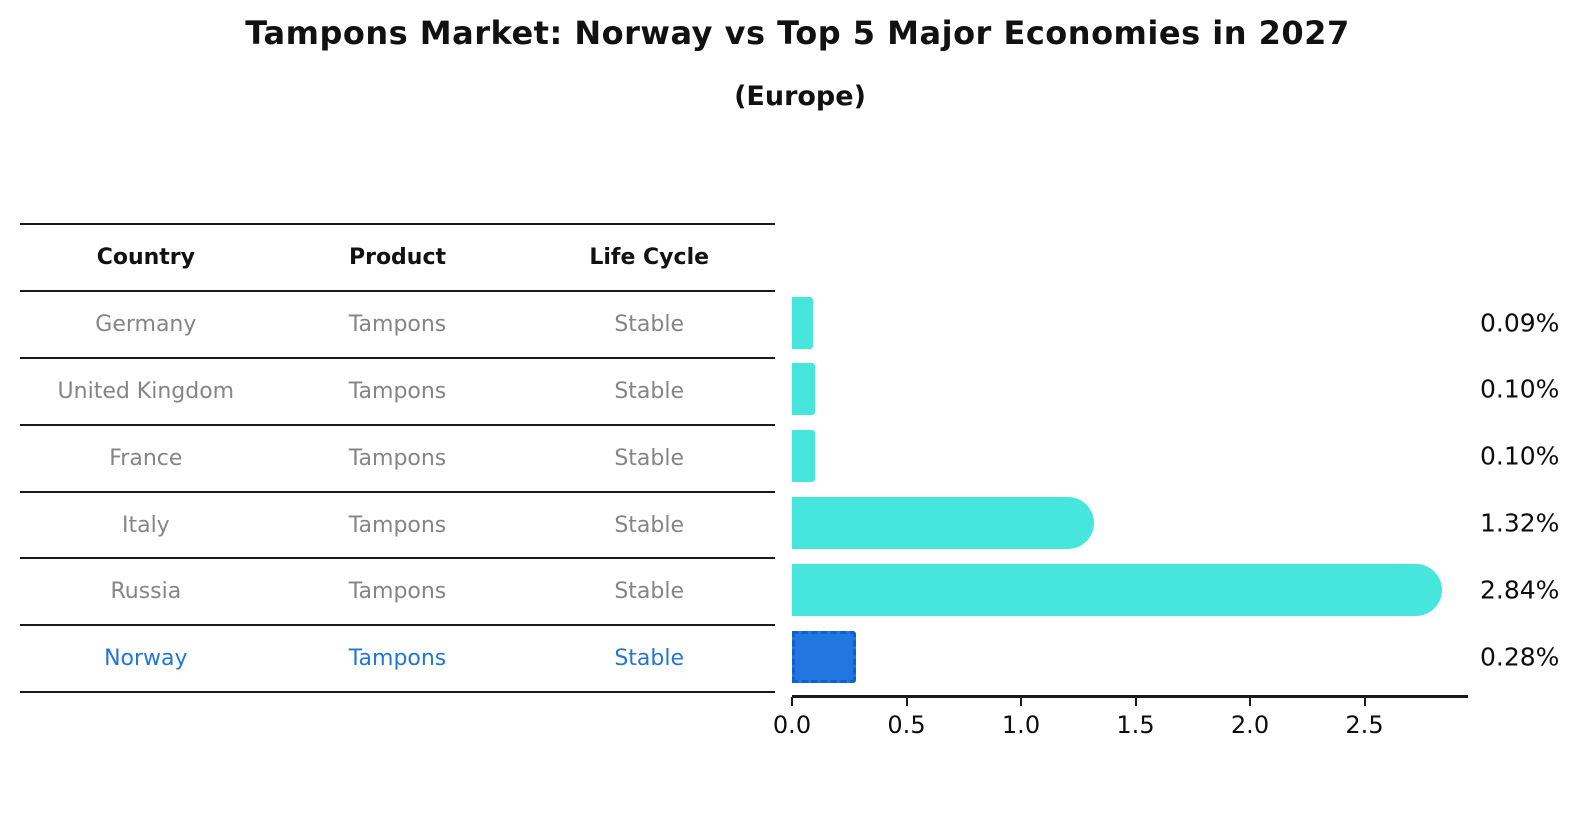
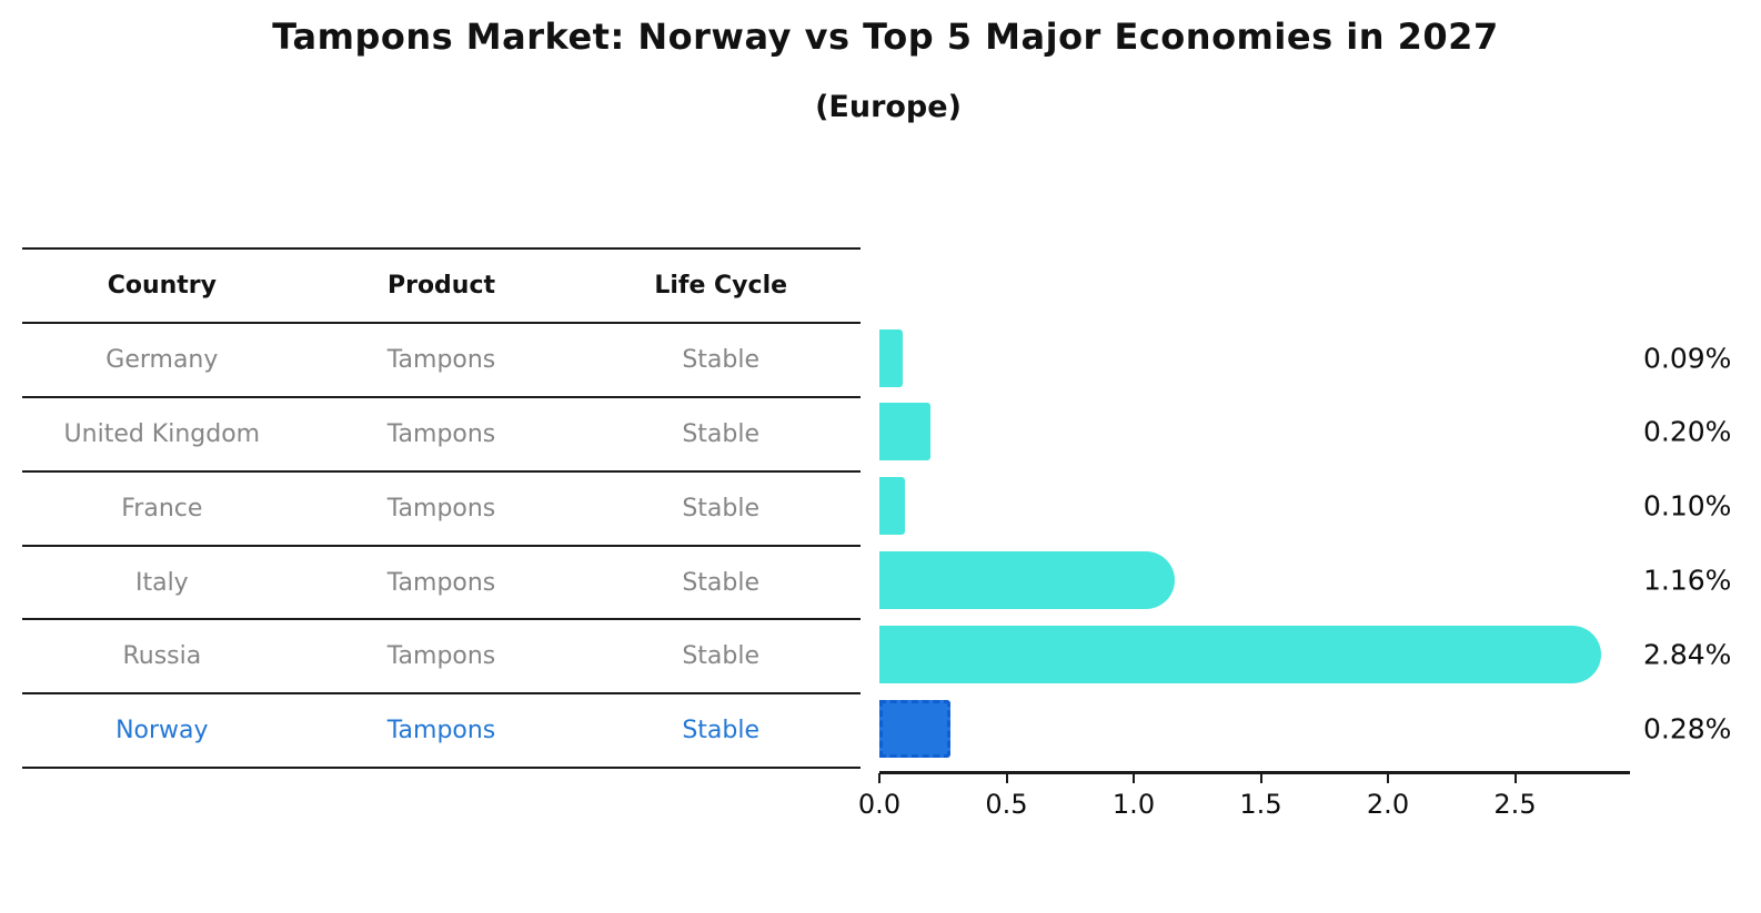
United Kingdom: 0.10% -> 0.20%
Italy: 1.32% -> 1.16%
